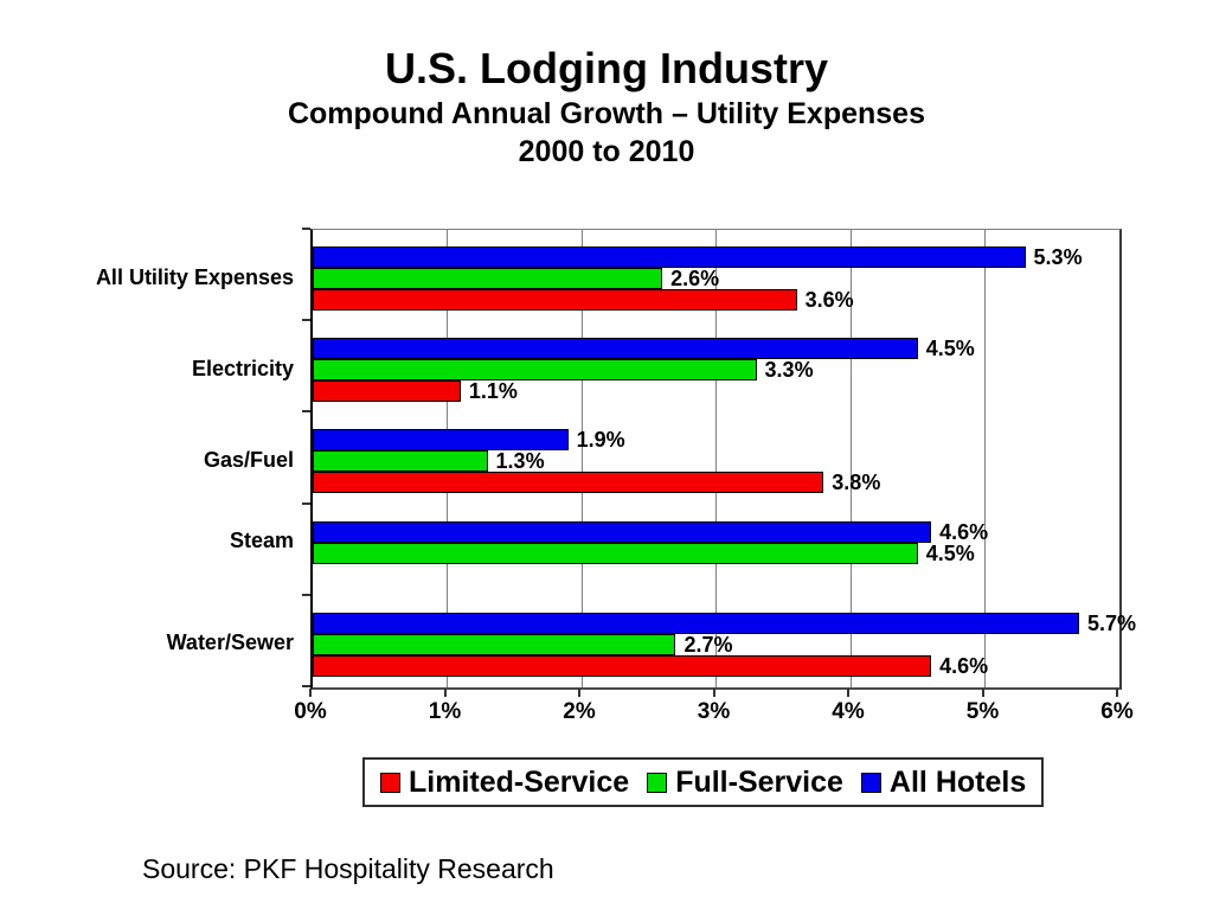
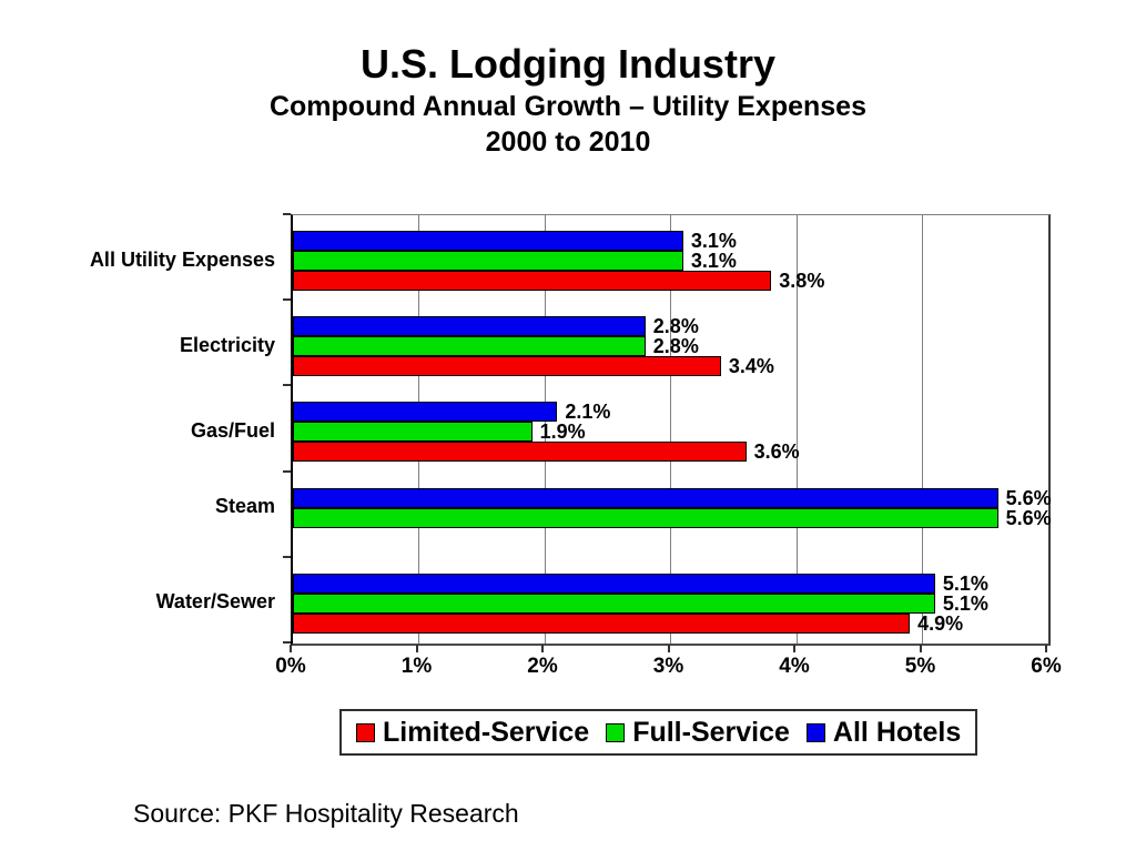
All Hotels/All Utility Expenses: 5.3% -> 3.1%
Full-Service/All Utility Expenses: 2.6% -> 3.1%
Limited-Service/All Utility Expenses: 3.6% -> 3.8%
All Hotels/Electricity: 4.5% -> 2.8%
Full-Service/Electricity: 3.3% -> 2.8%
Limited-Service/Electricity: 1.1% -> 3.4%
All Hotels/Gas/Fuel: 1.9% -> 2.1%
Full-Service/Gas/Fuel: 1.3% -> 1.9%
Limited-Service/Gas/Fuel: 3.8% -> 3.6%
All Hotels/Steam: 4.6% -> 5.6%
Full-Service/Steam: 4.5% -> 5.6%
All Hotels/Water/Sewer: 5.7% -> 5.1%
Full-Service/Water/Sewer: 2.7% -> 5.1%
Limited-Service/Water/Sewer: 4.6% -> 4.9%
